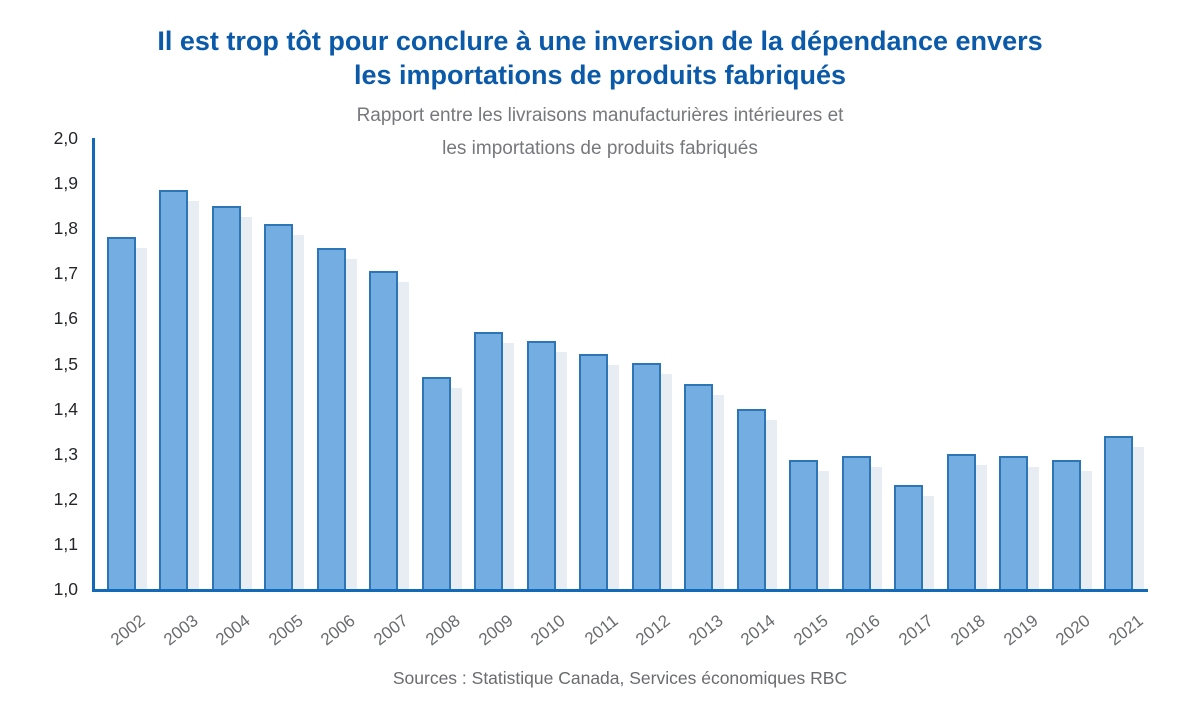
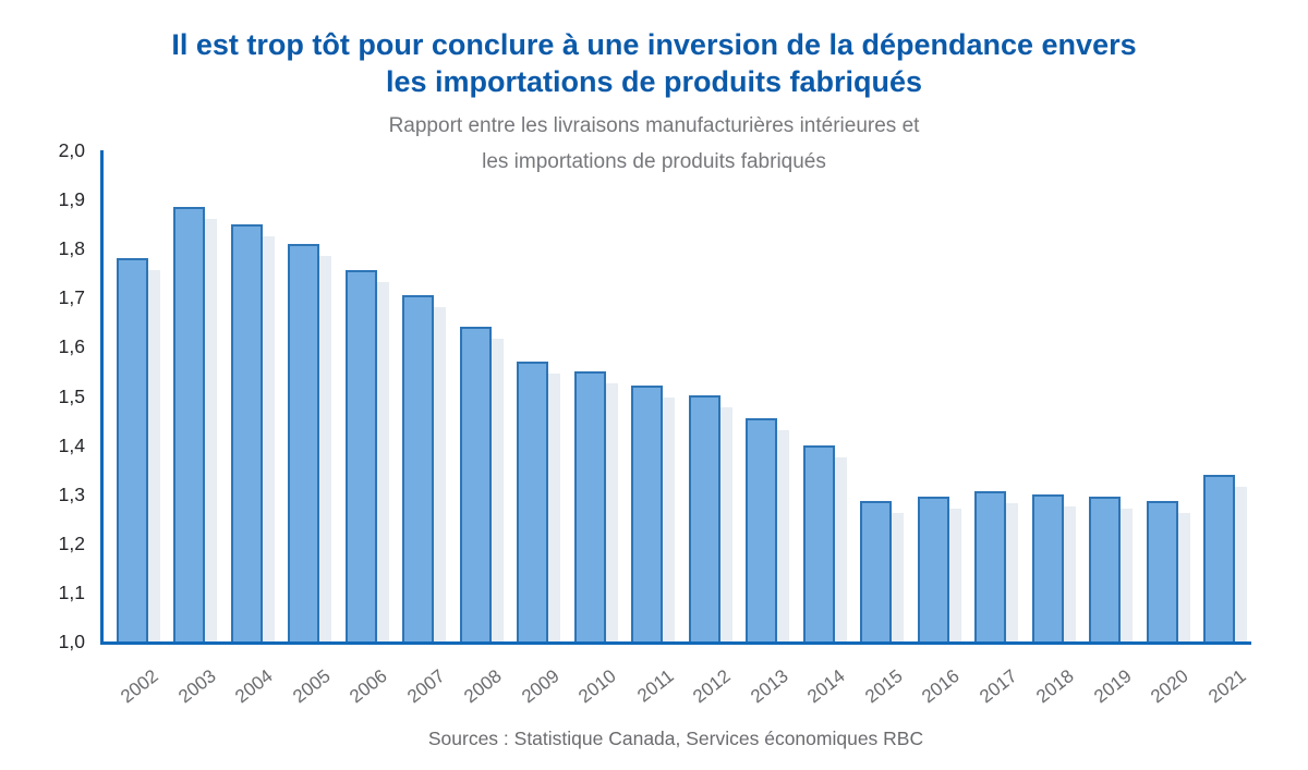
2008: 1,47 -> 1,64
2017: 1,23 -> 1,30
